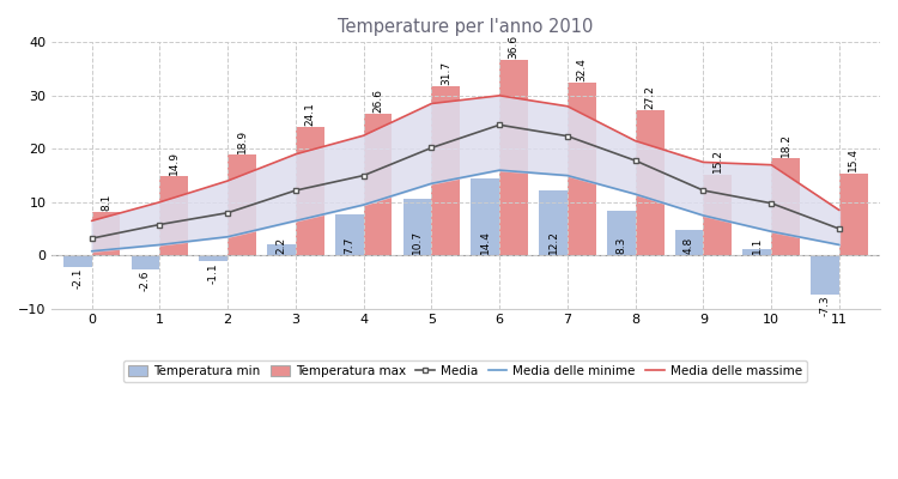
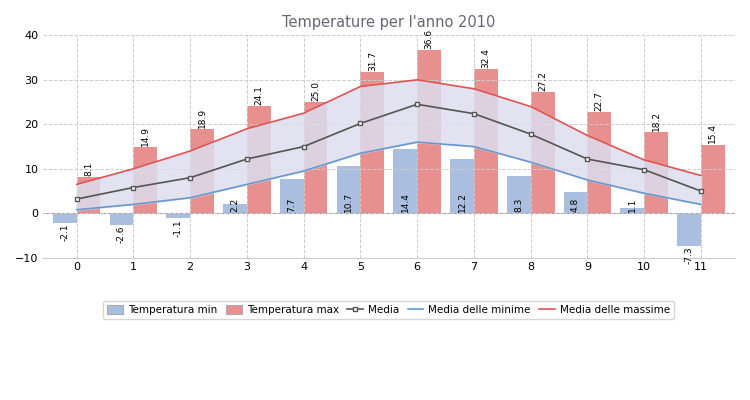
Temperatura max/4: 26.6 -> 25.0
Media delle massime/8: 21.5 -> 24.0
Temperatura max/9: 15.2 -> 22.7
Media delle massime/10: 17.0 -> 12.0
